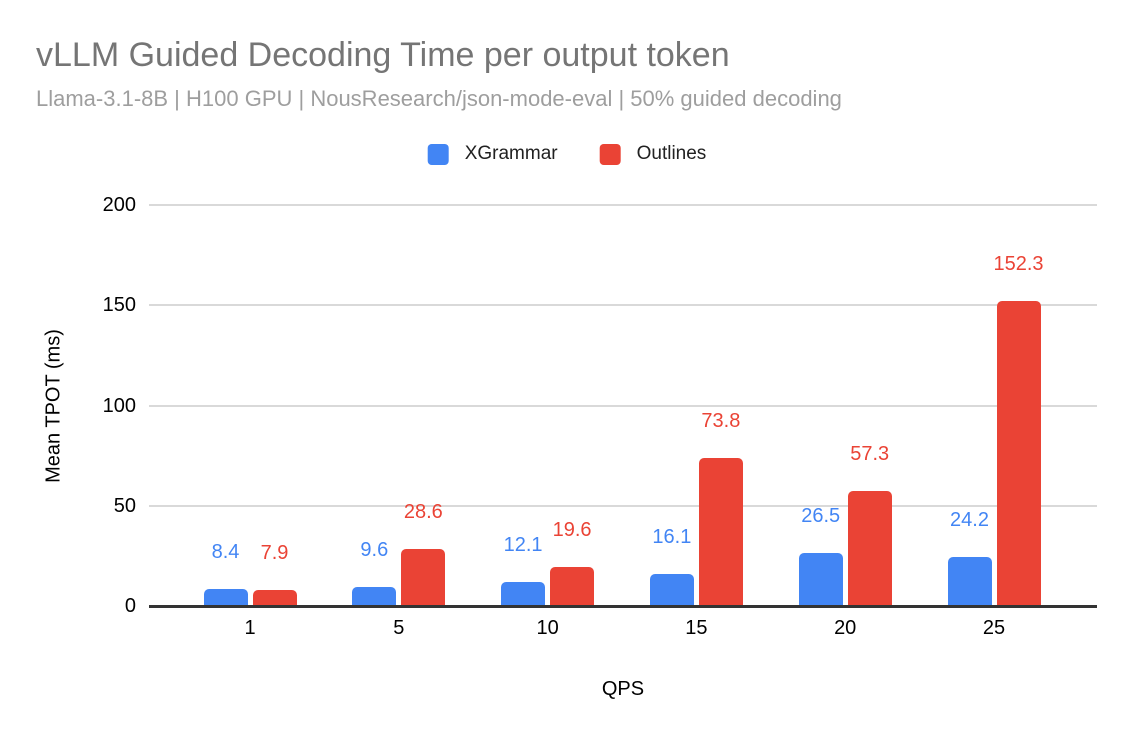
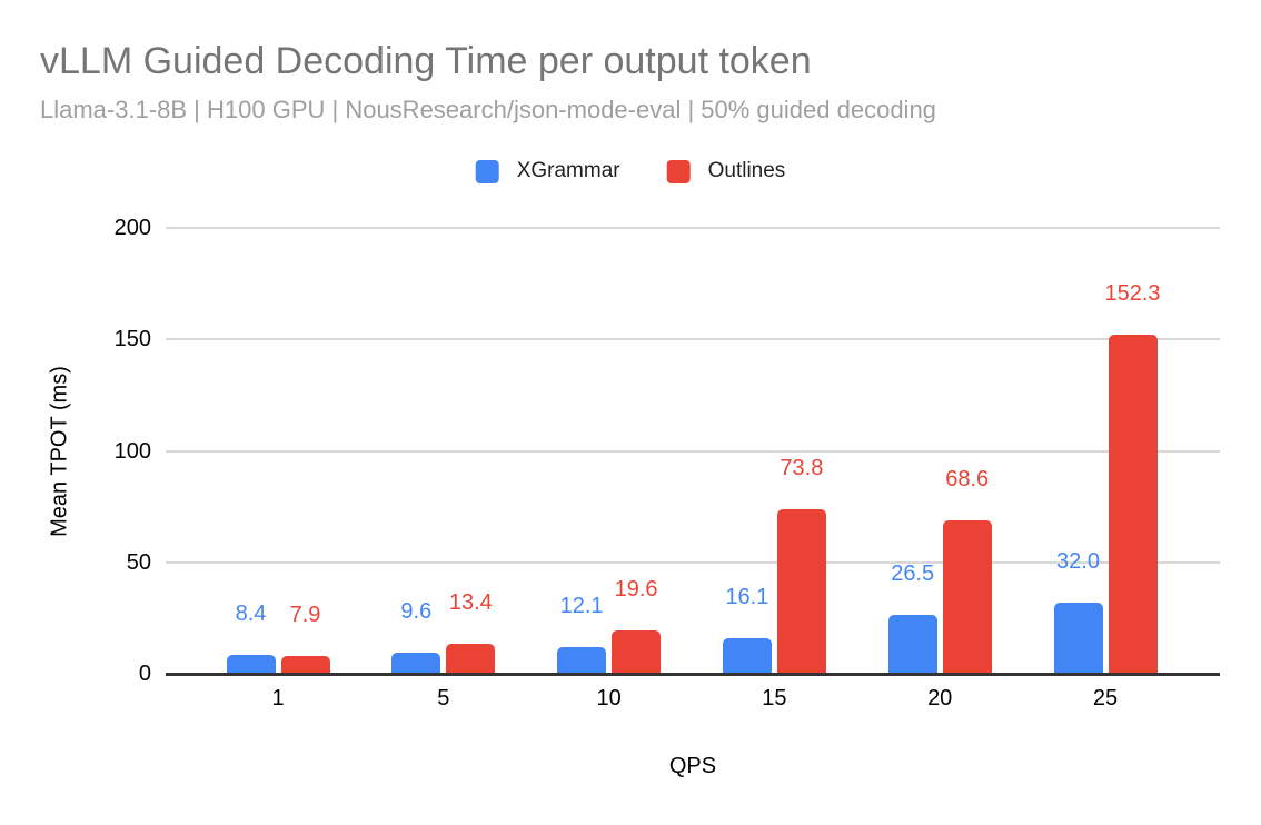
Outlines/5: 28.6 -> 13.4
Outlines/20: 57.3 -> 68.6
XGrammar/25: 24.2 -> 32.0
